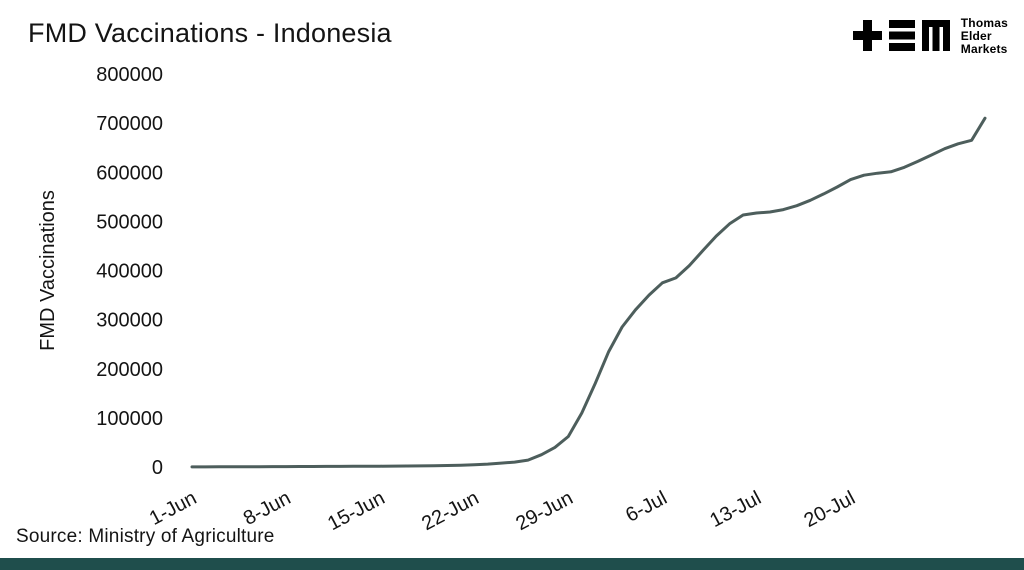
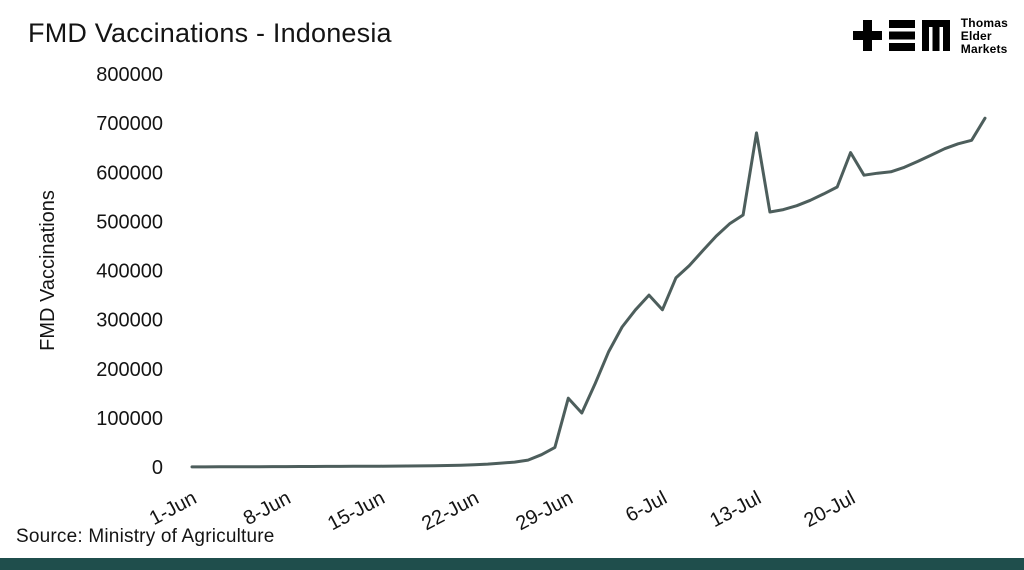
29-Jun: 60000 -> 140000
6-Jul: 380000 -> 320000
13-Jul: 520000 -> 680000
20-Jul: 580000 -> 640000
